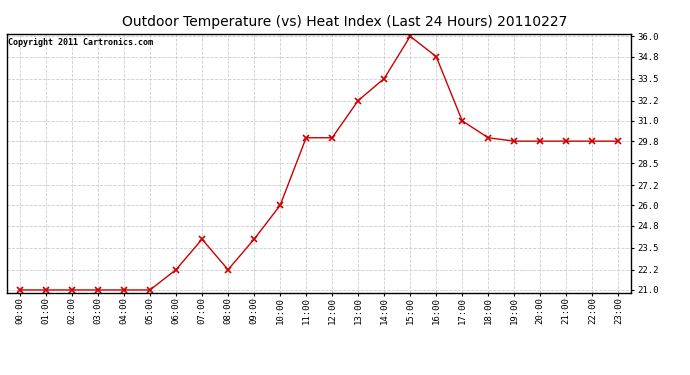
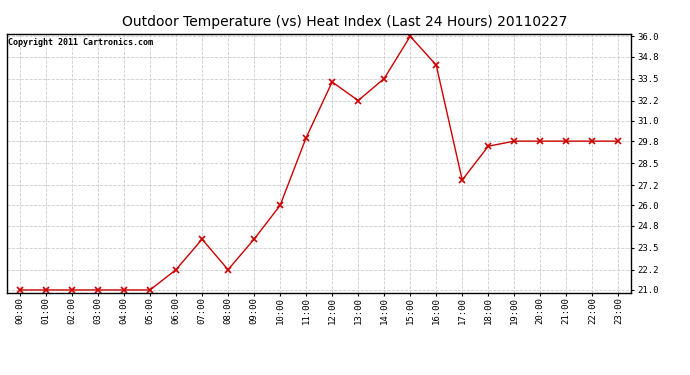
12:00: 30.0 -> 33.3
16:00: 34.8 -> 34.3
17:00: 31.0 -> 27.5
18:00: 30.0 -> 29.5
